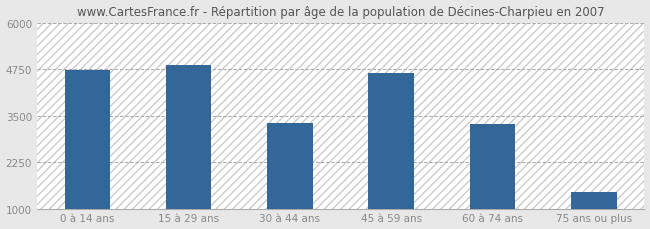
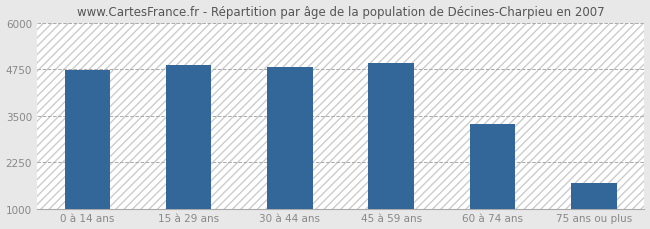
30 à 44 ans: 3300 -> 4800
45 à 59 ans: 4650 -> 4910
75 ans ou plus: 1450 -> 1700
